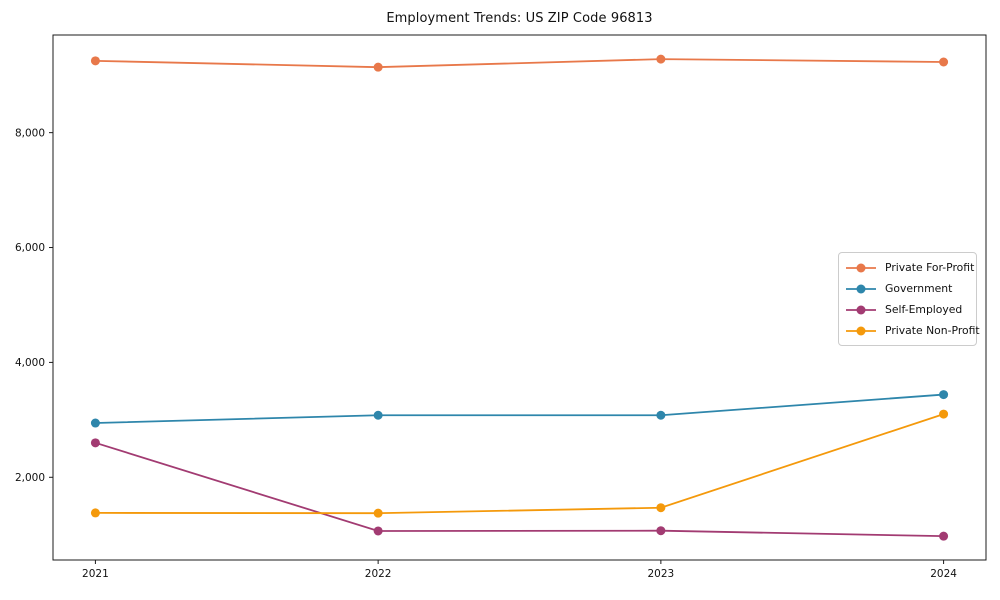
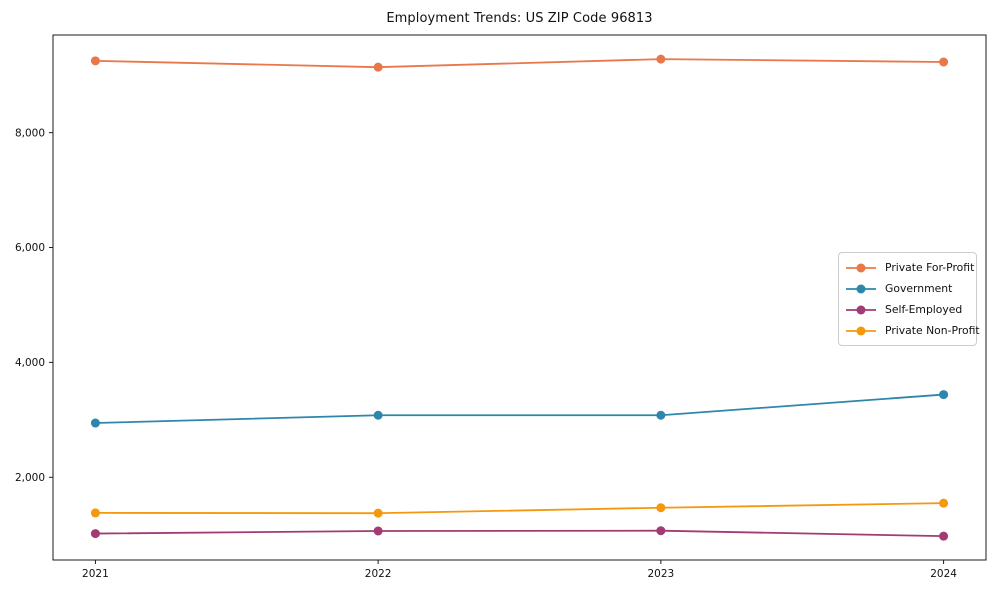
Self-Employed/2021: 2600 -> 1000
Private Non-Profit/2024: 3100 -> 1600
